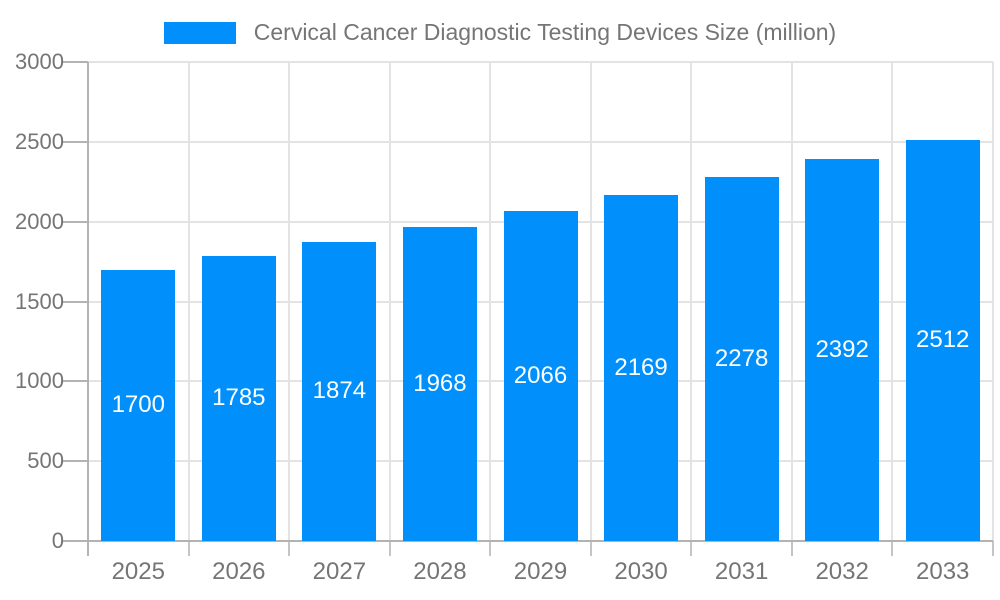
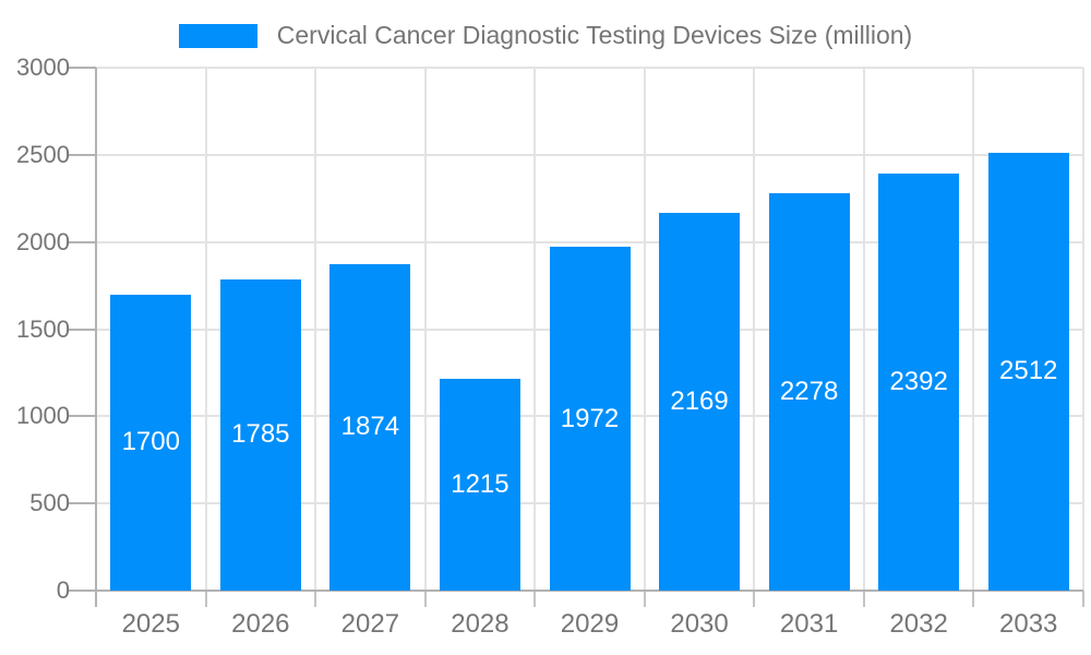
2028: 1968 -> 1215
2029: 2066 -> 1972
